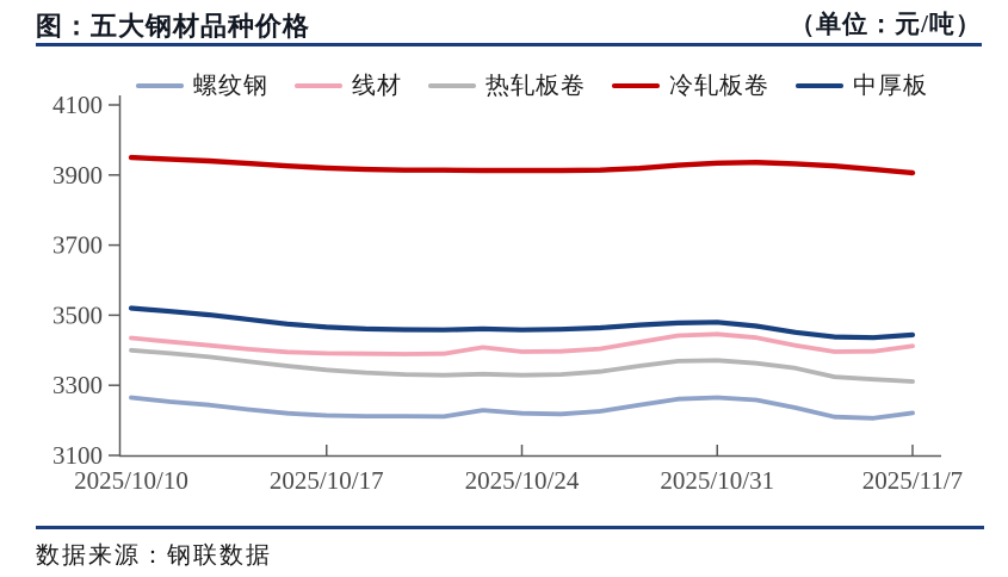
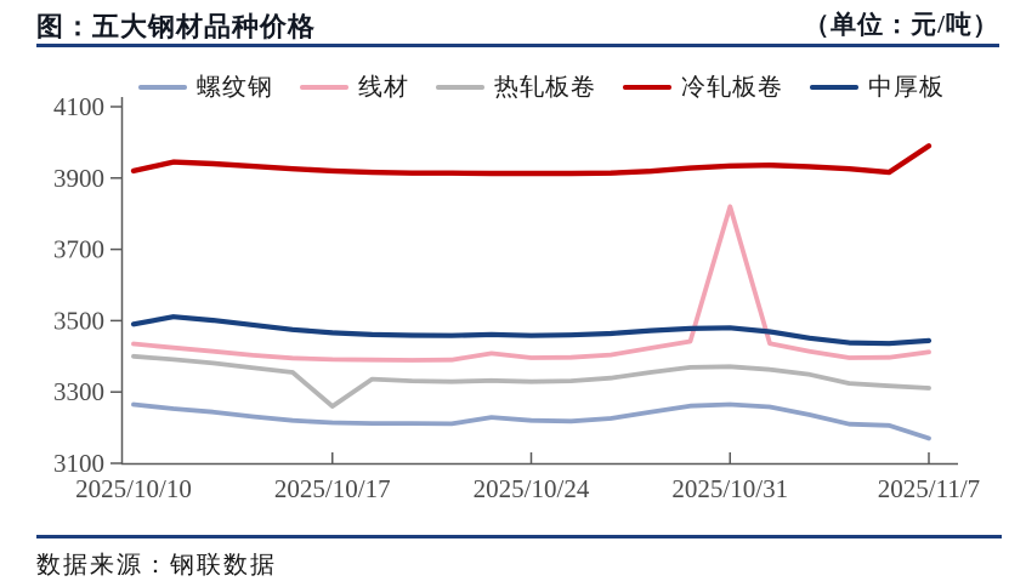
冷轧板卷/2025/10/10: 3950 -> 3920
中厚板/2025/10/10: 3520 -> 3490
热轧板卷/2025/10/17: 3340 -> 3260
线材/2025/10/31: 3450 -> 3820
螺纹钢/2025/11/7: 3220 -> 3170
冷轧板卷/2025/11/7: 3910 -> 3990
